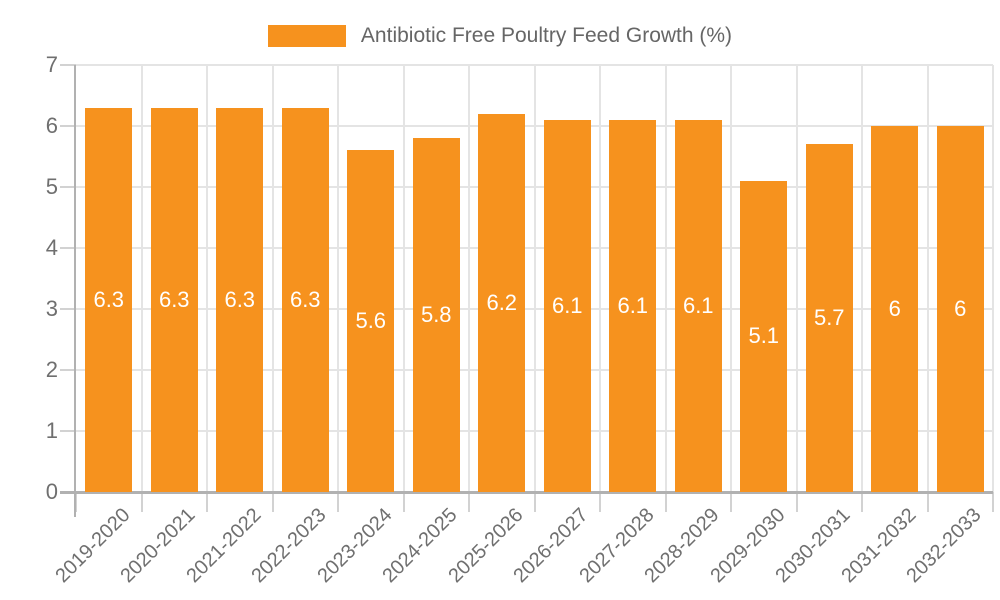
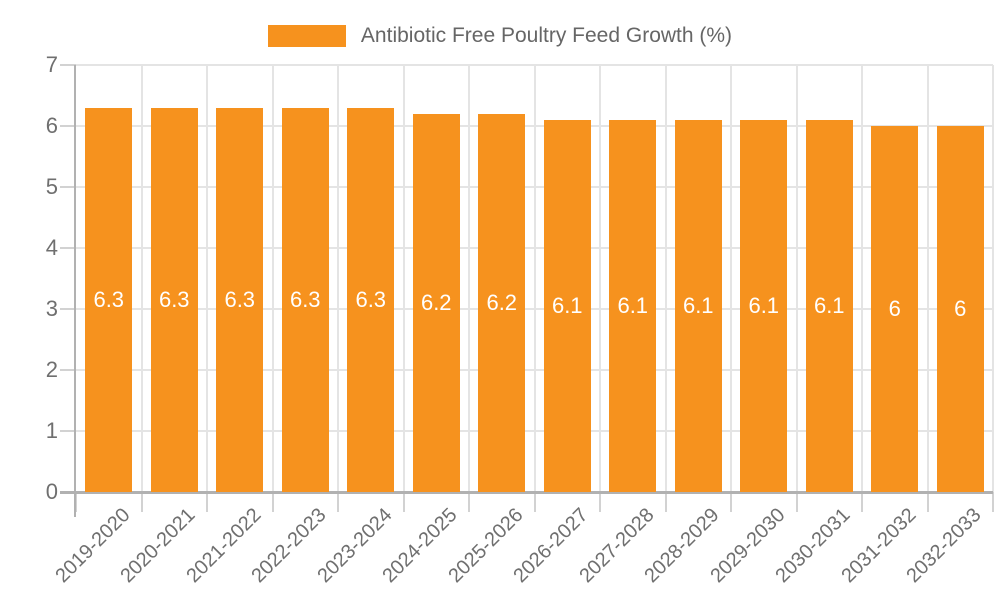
2023-2024: 5.6 -> 6.3
2024-2025: 5.8 -> 6.2
2029-2030: 5.1 -> 6.1
2030-2031: 5.7 -> 6.1
